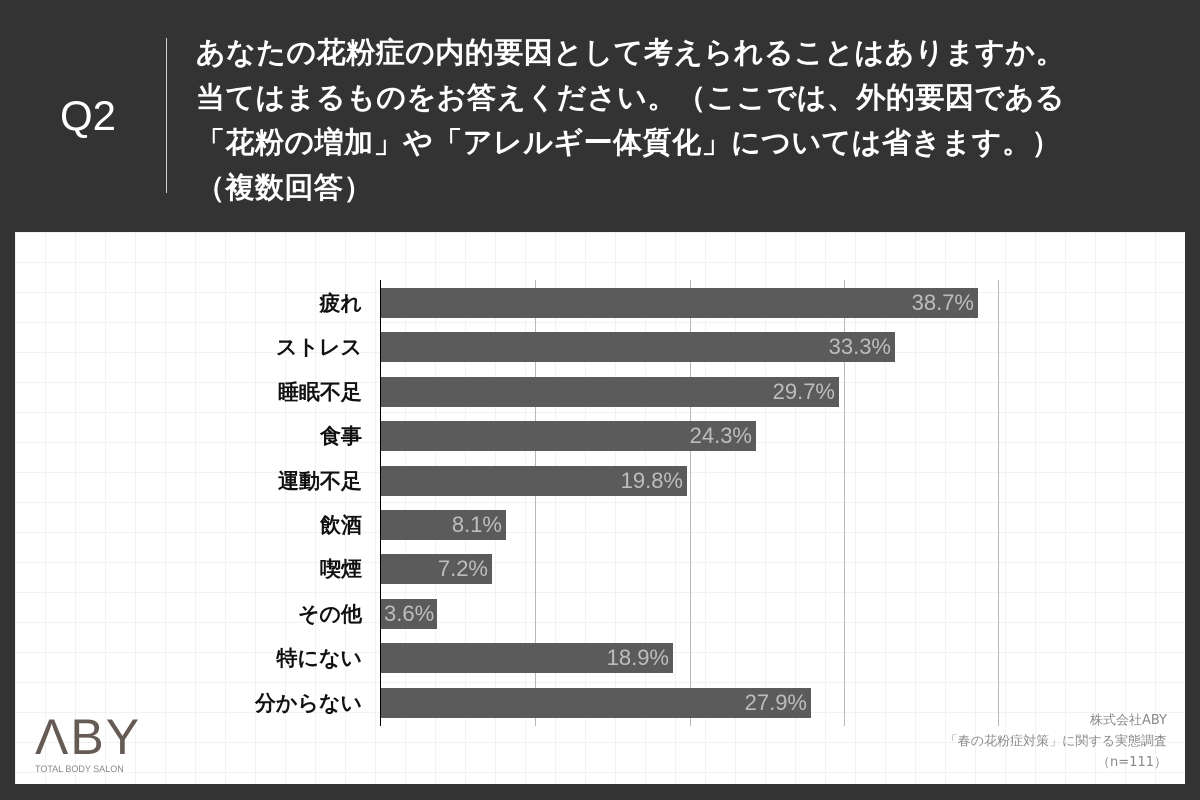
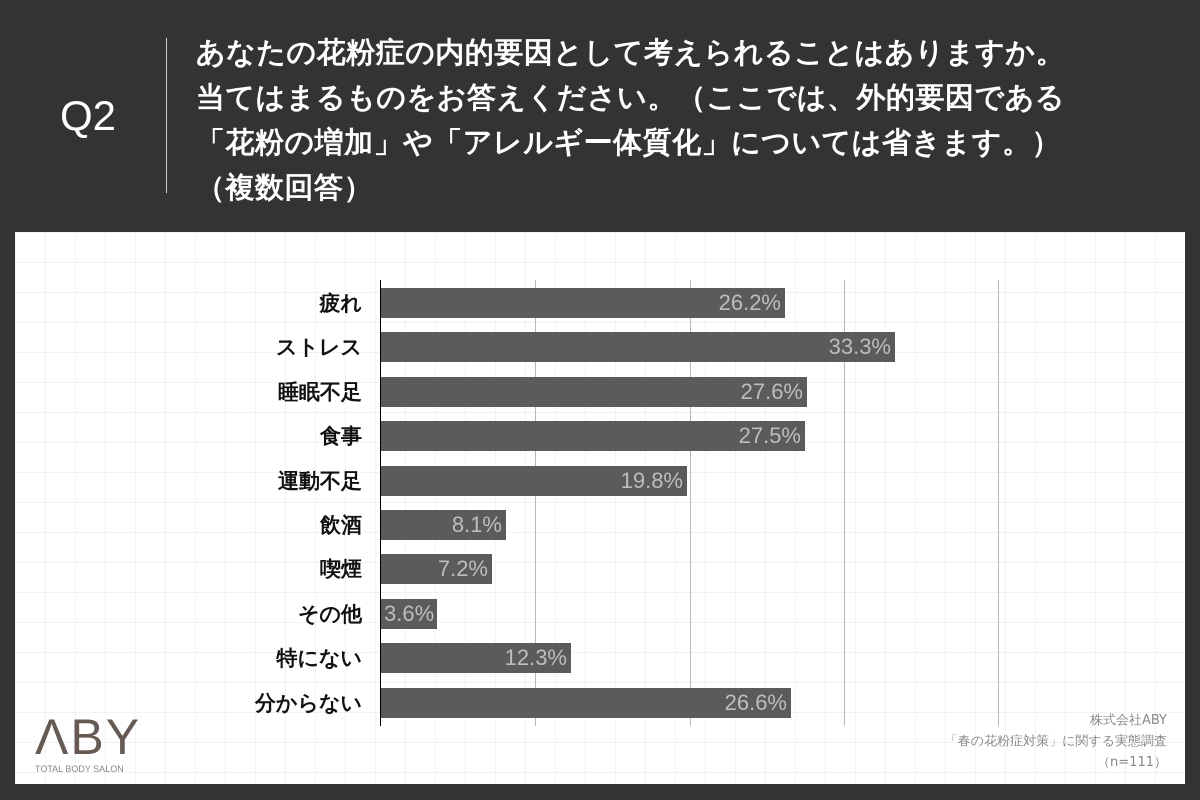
疲れ: 38.7% -> 26.2%
睡眠不足: 29.7% -> 27.6%
食事: 24.3% -> 27.5%
特にない: 18.9% -> 12.3%
分からない: 27.9% -> 26.6%
